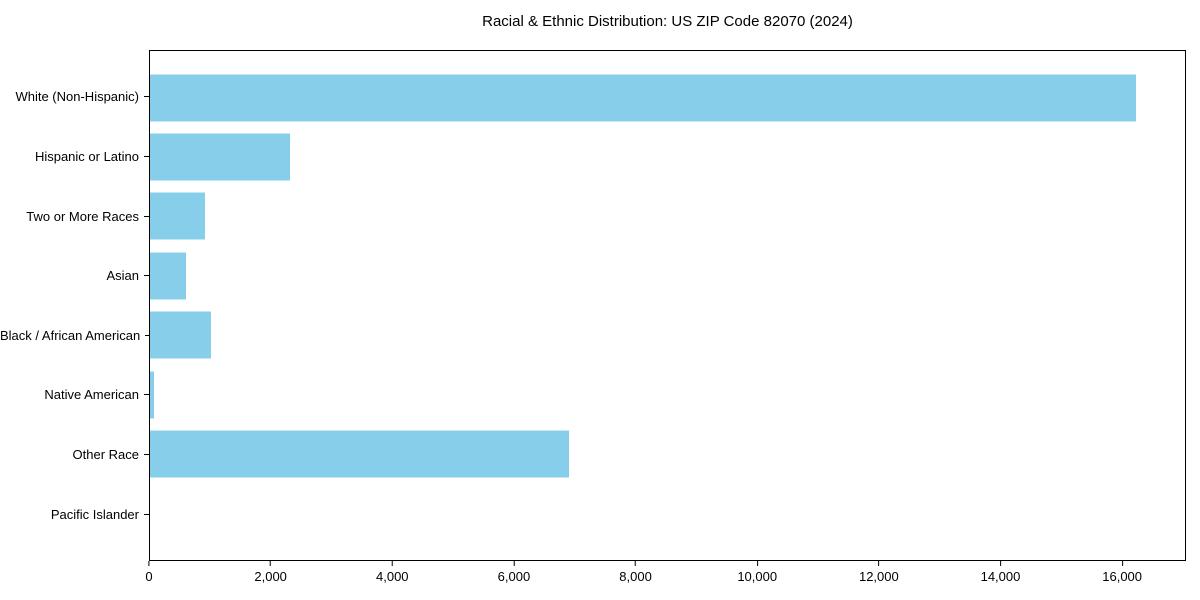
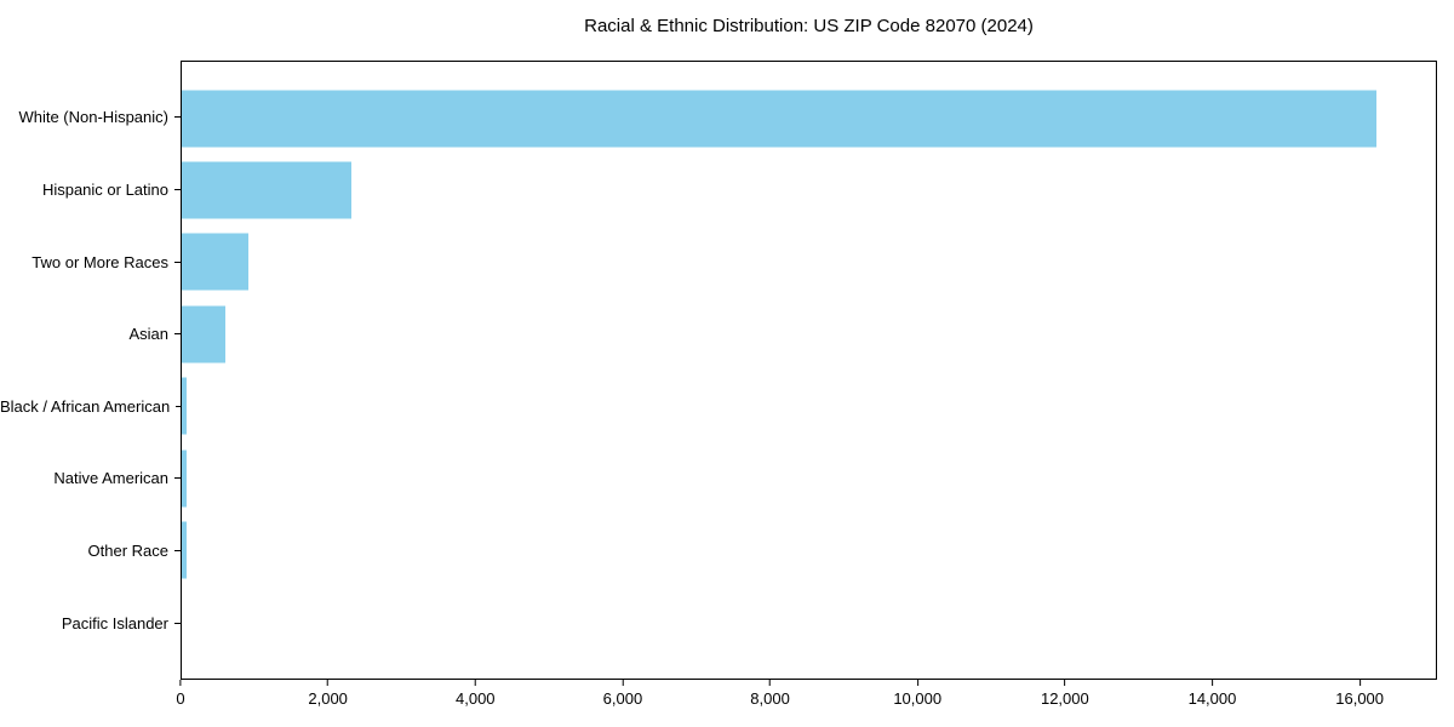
Black / African American: 1000 -> 100
Other Race: 6900 -> 100
